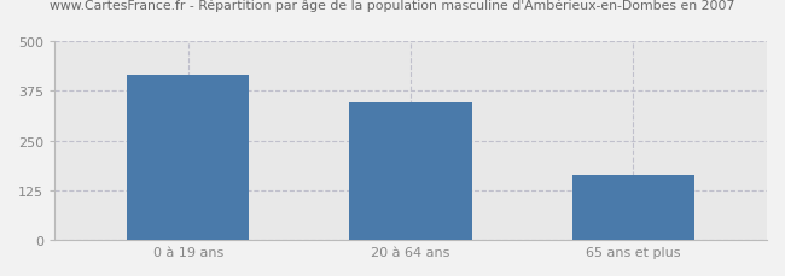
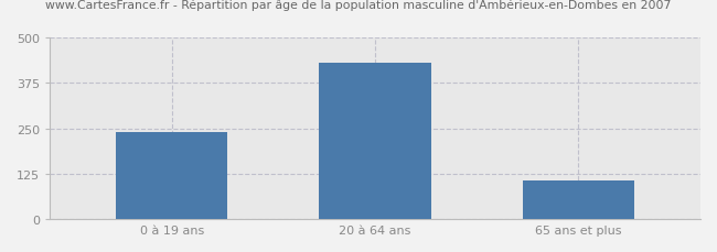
0 à 19 ans: 415 -> 240
20 à 64 ans: 345 -> 430
65 ans et plus: 165 -> 105
